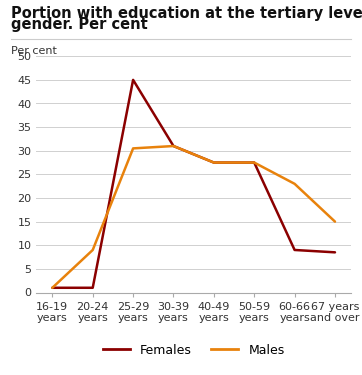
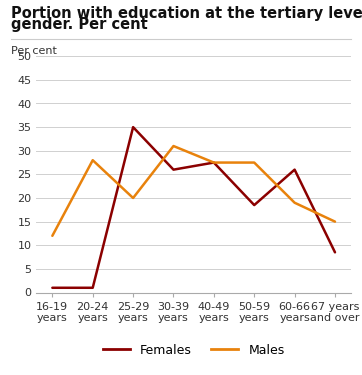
Males/16-19 years: 1.0 -> 12.0
Males/20-24 years: 9.0 -> 28.0
Females/25-29 years: 45.0 -> 35.0
Males/25-29 years: 30.5 -> 20.0
Females/30-39 years: 31.0 -> 26.0
Females/50-59 years: 27.5 -> 18.5
Females/60-66 years: 9.0 -> 26.0
Males/60-66 years: 23.0 -> 19.0
